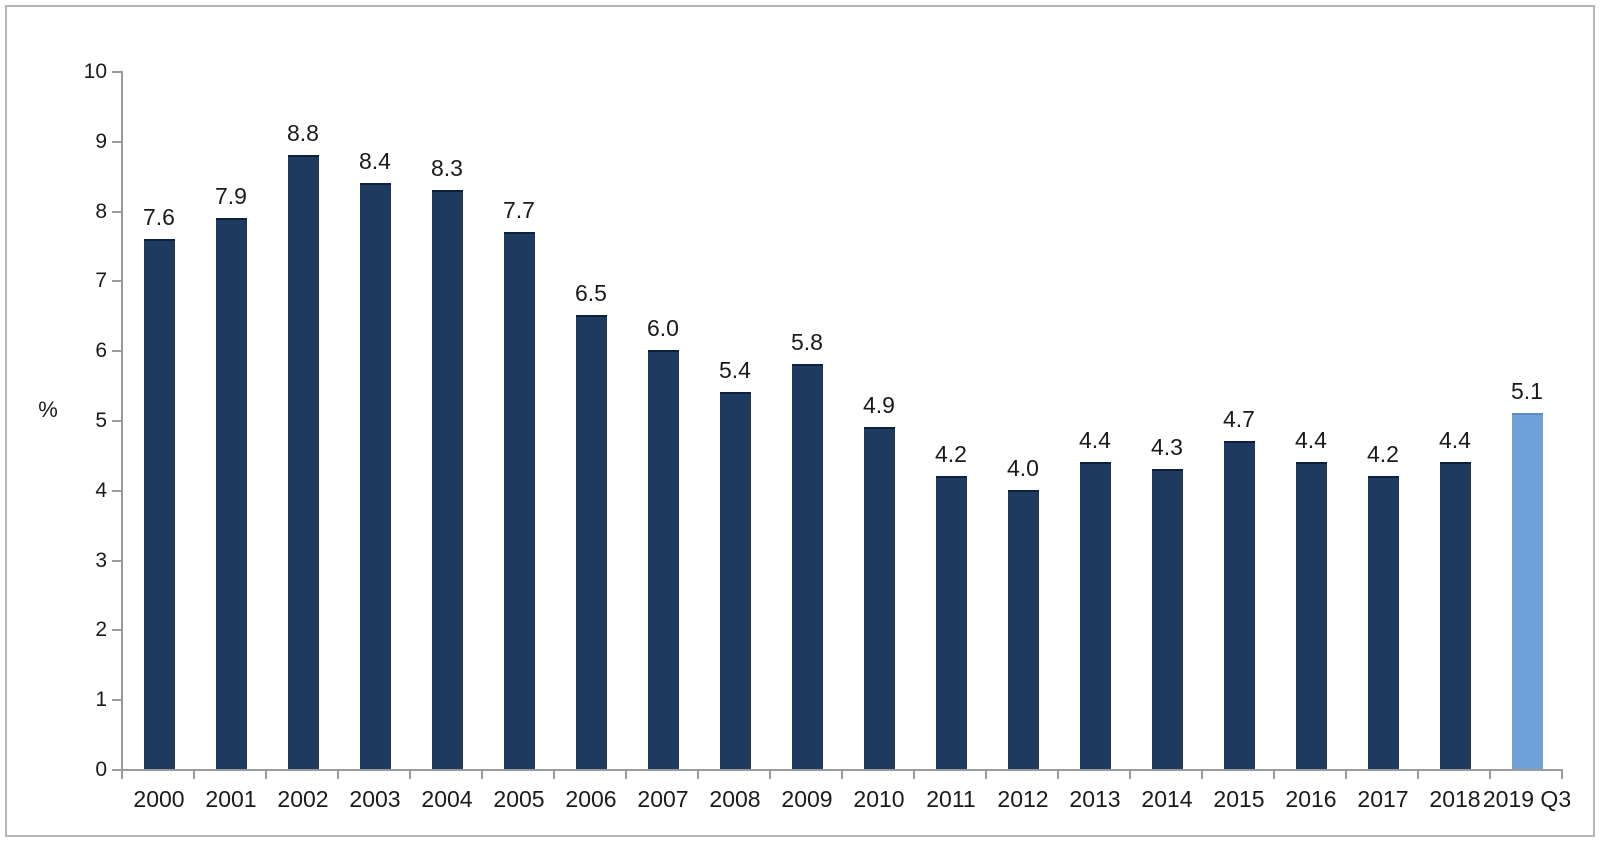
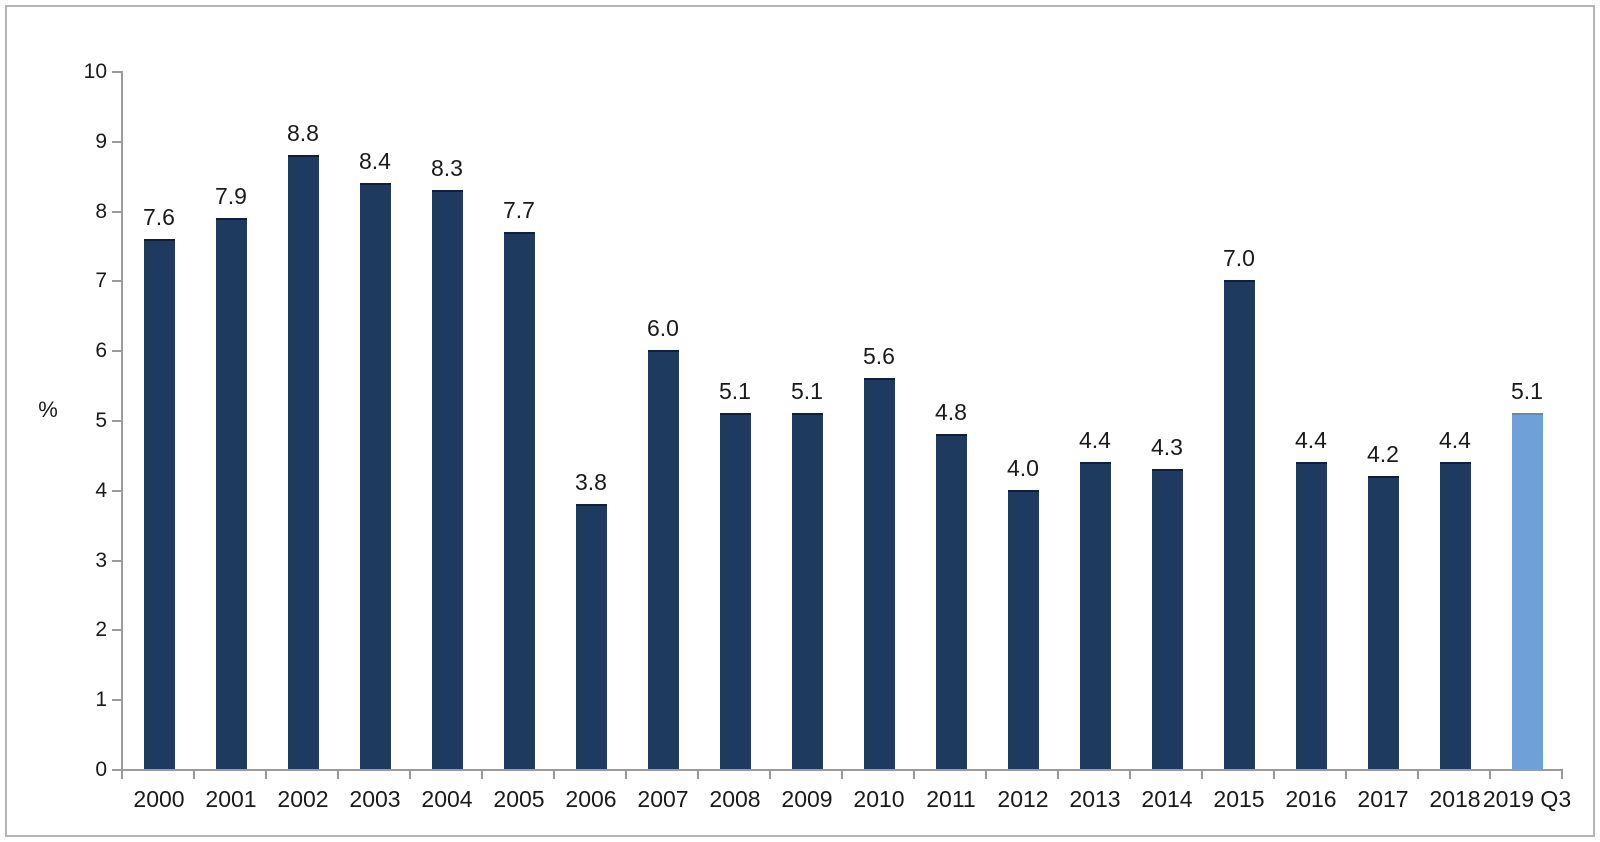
2006: 6.5 -> 3.8
2008: 5.4 -> 5.1
2009: 5.8 -> 5.1
2010: 4.9 -> 5.6
2011: 4.2 -> 4.8
2015: 4.7 -> 7.0
